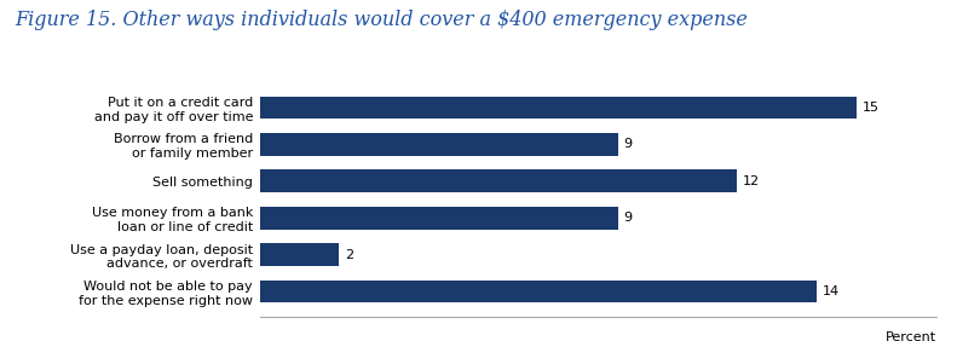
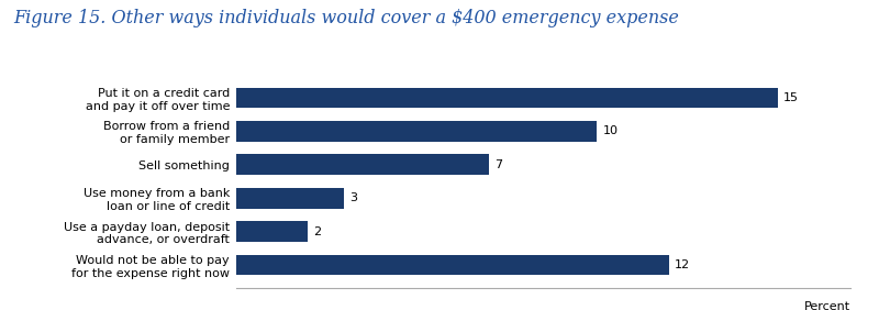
Borrow from a friend or family member: 9 -> 10
Sell something: 12 -> 7
Use money from a bank loan or line of credit: 9 -> 3
Would not be able to pay for the expense right now: 14 -> 12
